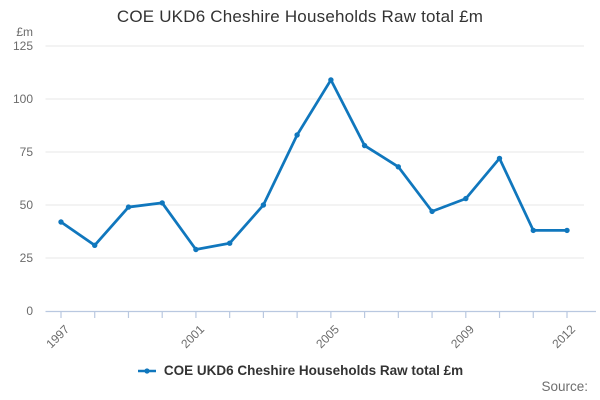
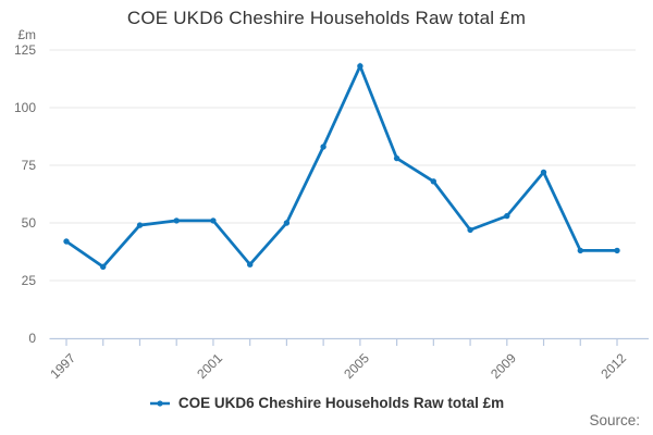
2001: 29 -> 51
2005: 109 -> 118
